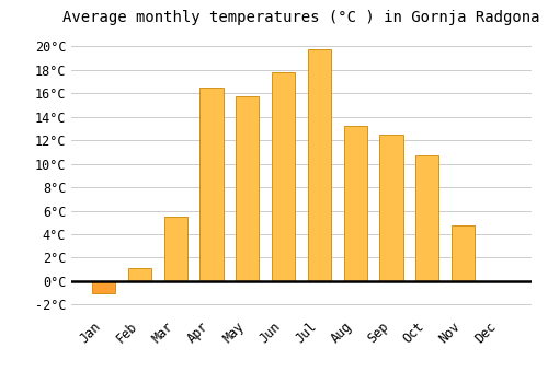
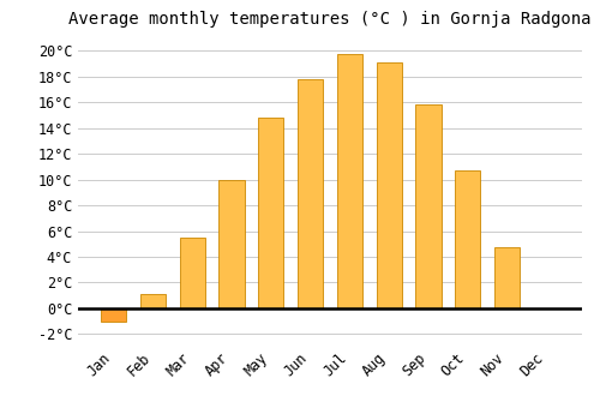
Apr: 16.5°C -> 10.0°C
May: 15.7°C -> 14.8°C
Aug: 13.2°C -> 19.1°C
Sep: 12.5°C -> 15.8°C
